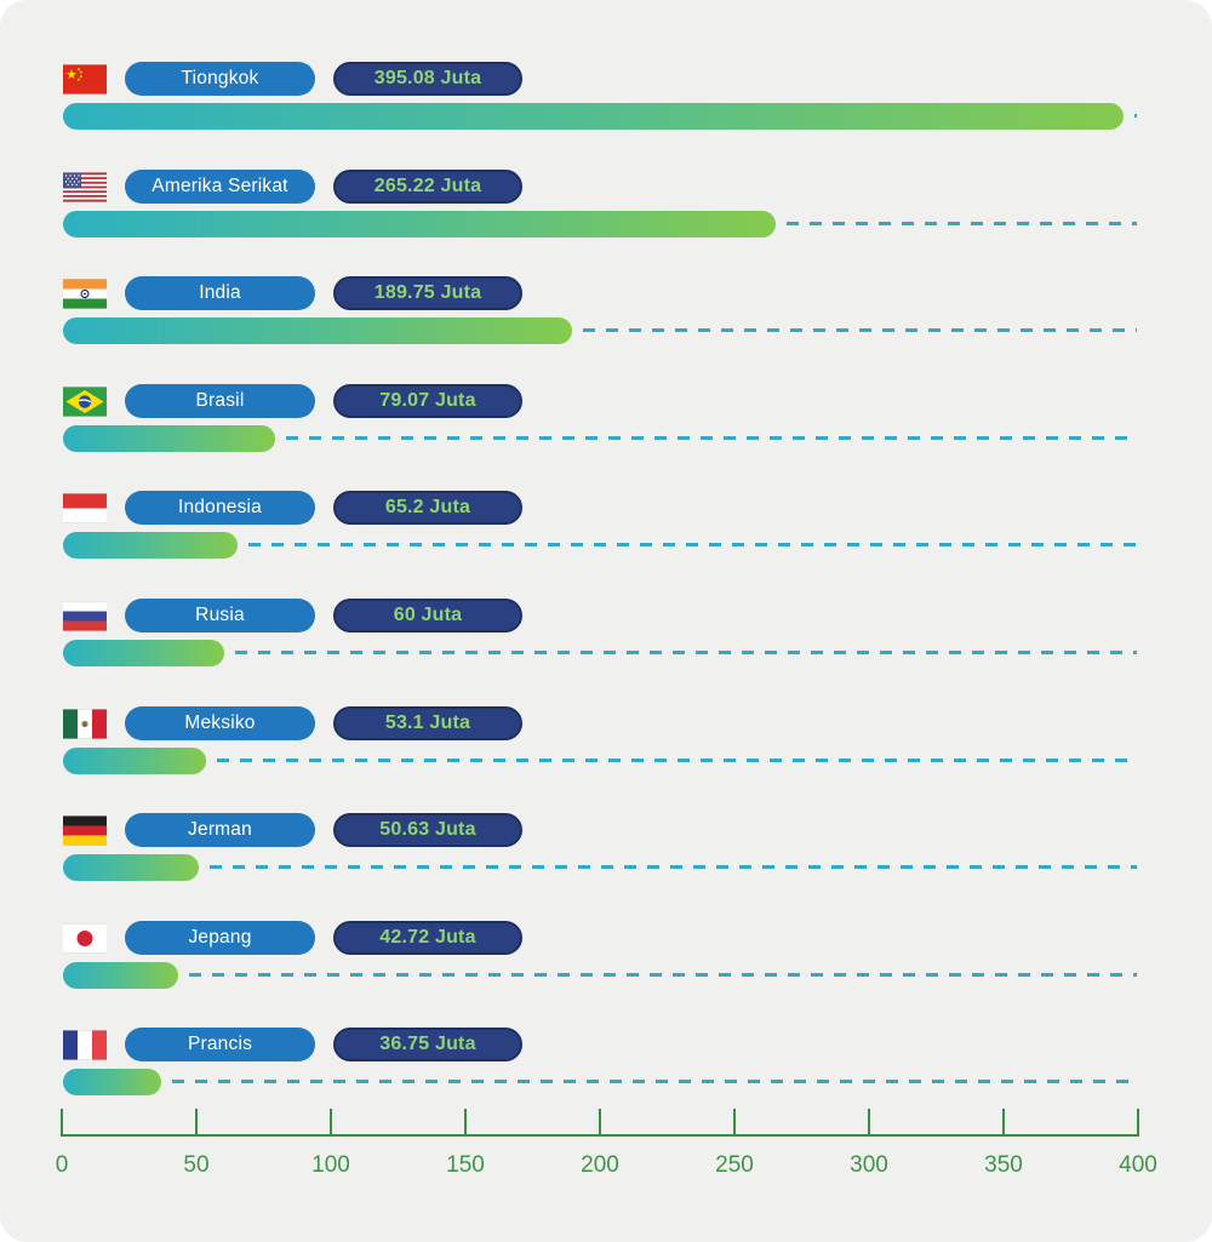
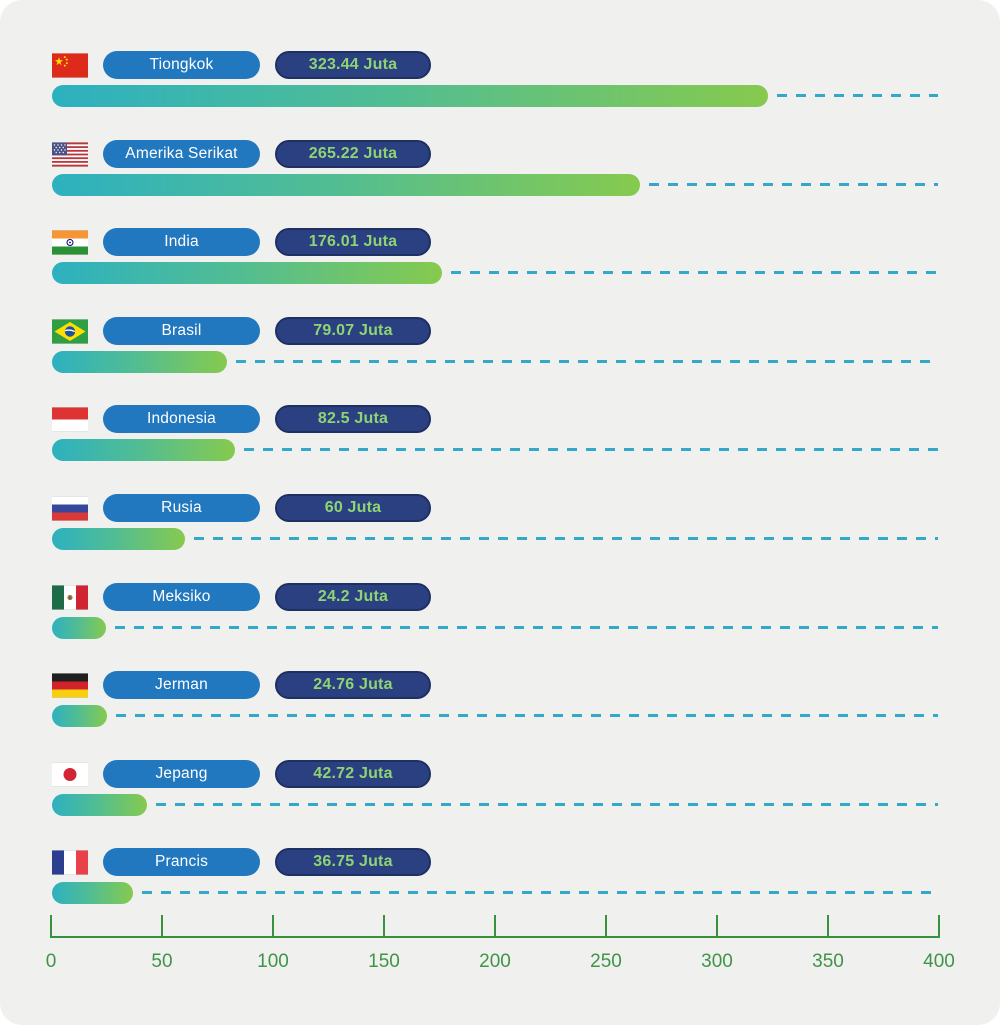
Tiongkok: 395.08 -> 323.44
India: 189.75 -> 176.01
Indonesia: 65.2 -> 82.5
Meksiko: 53.1 -> 24.2
Jerman: 50.63 -> 24.76
